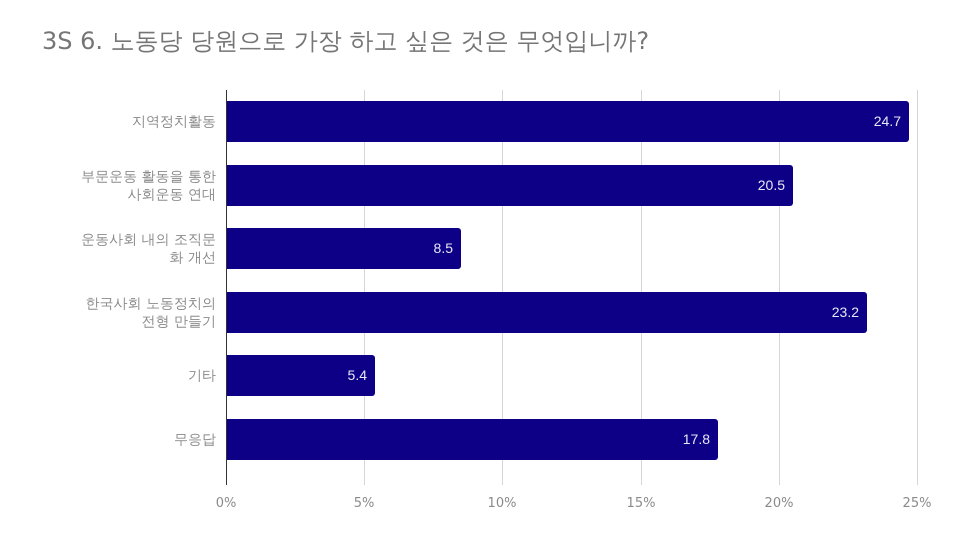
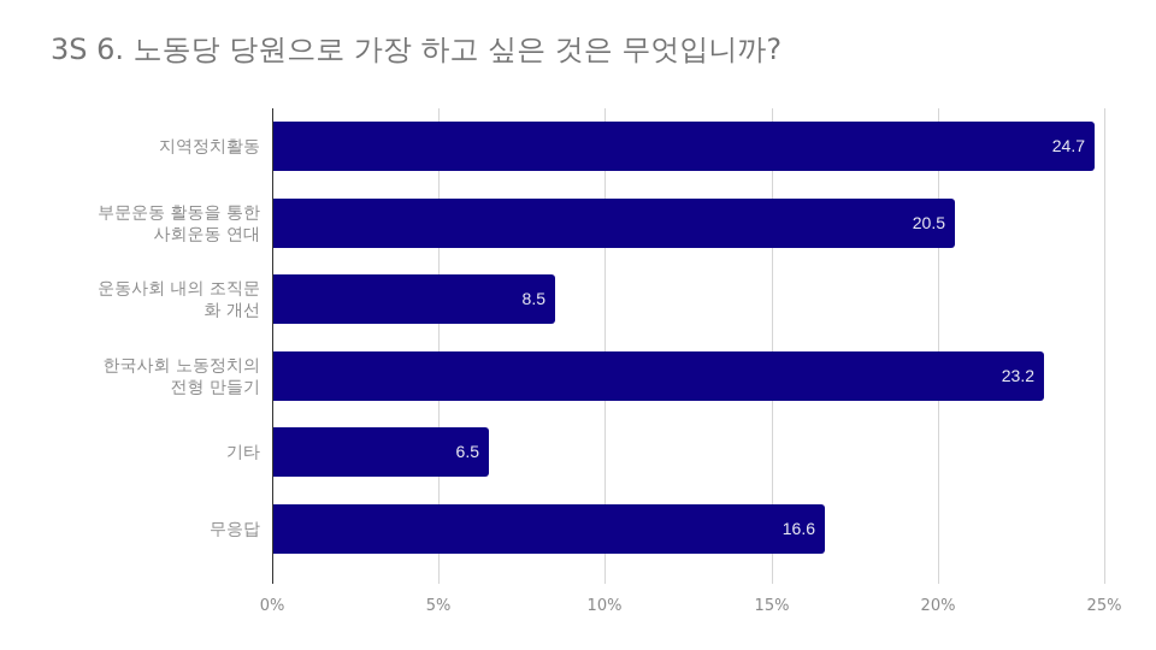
기타: 5.4 -> 6.5
무응답: 17.8 -> 16.6
